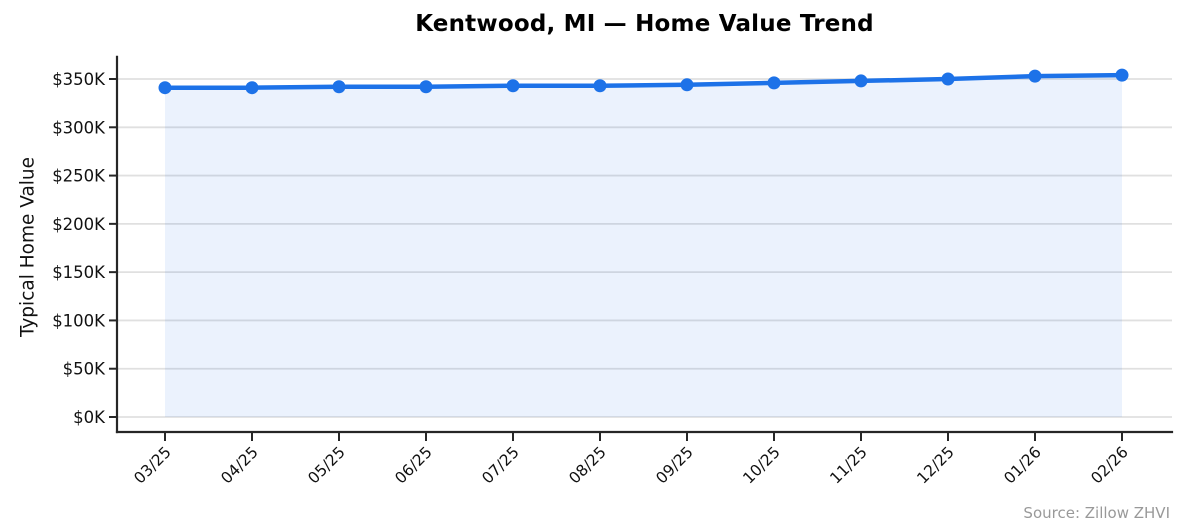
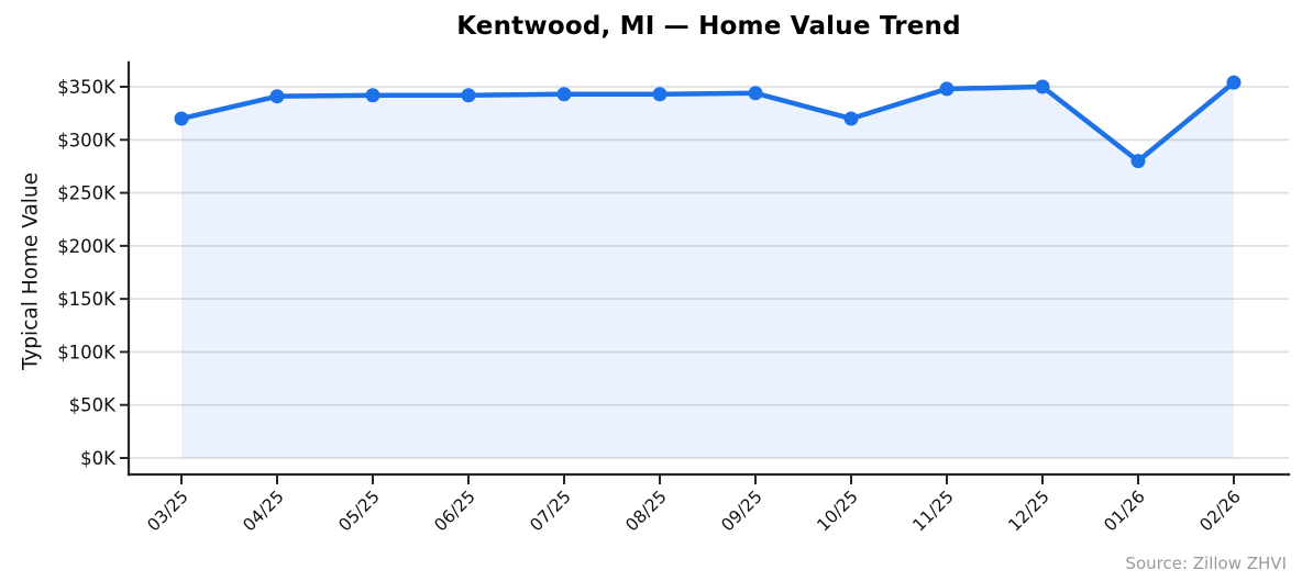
03/25: $340K -> $320K
10/25: $350K -> $320K
01/26: $350K -> $280K
